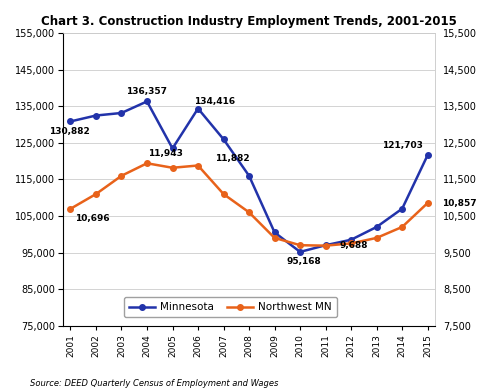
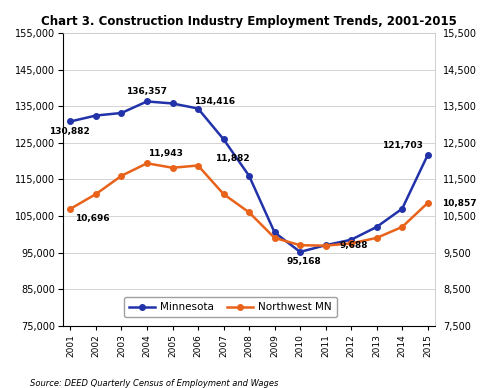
Minnesota/2005: 123,500 -> 135,800
